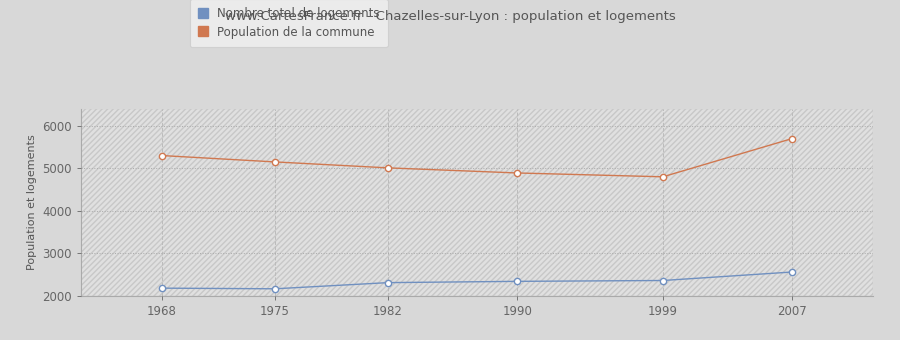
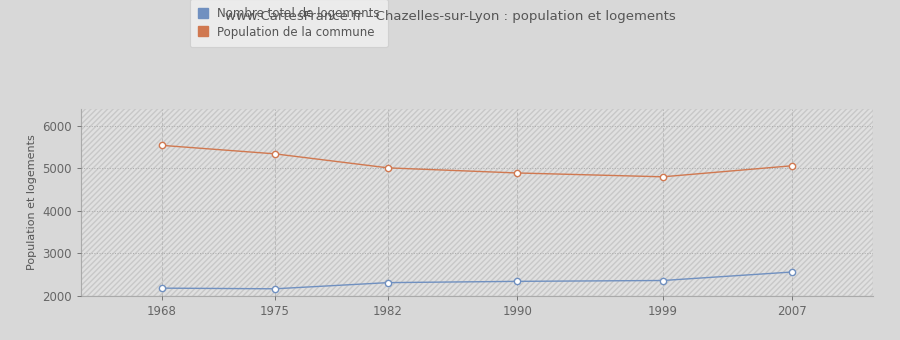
Population de la commune/1968: 5300 -> 5540
Population de la commune/1975: 5150 -> 5340
Population de la commune/2007: 5700 -> 5060
